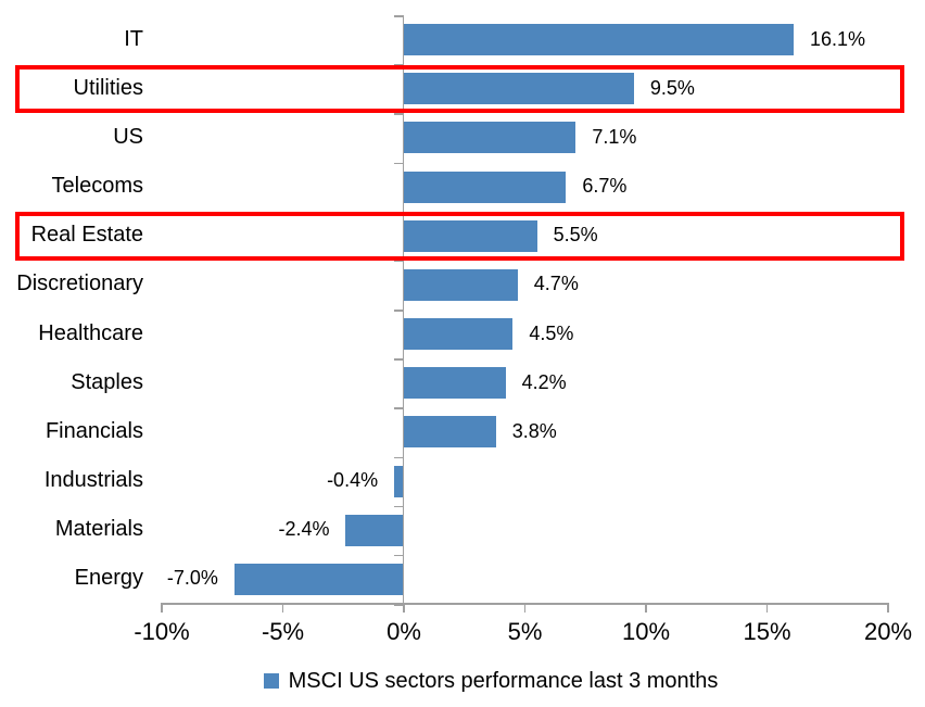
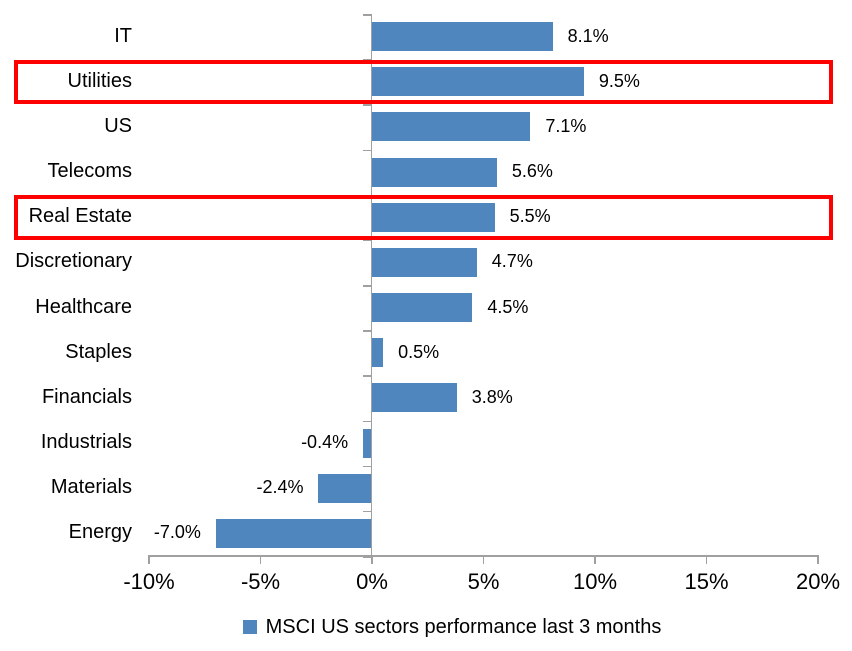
IT: 16.1% -> 8.1%
Telecoms: 6.7% -> 5.6%
Staples: 4.2% -> 0.5%
